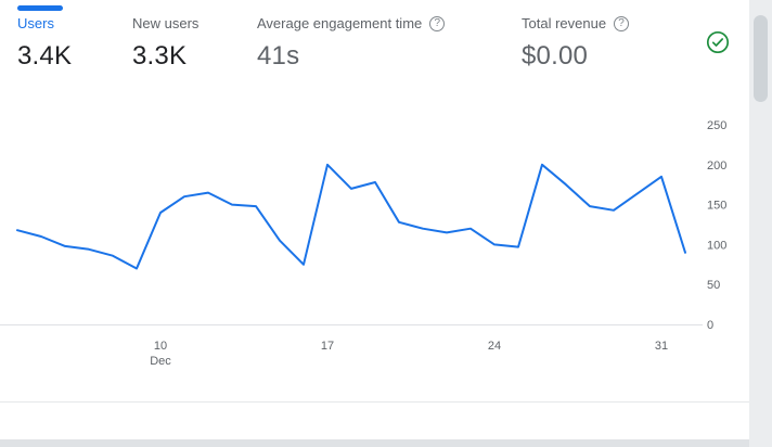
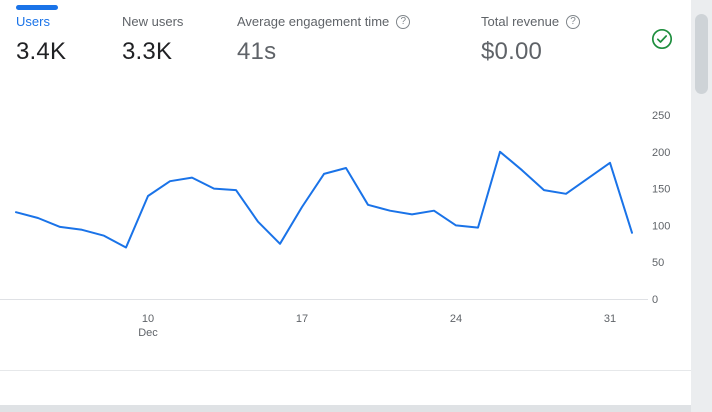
Dec 17: 200 -> 120
